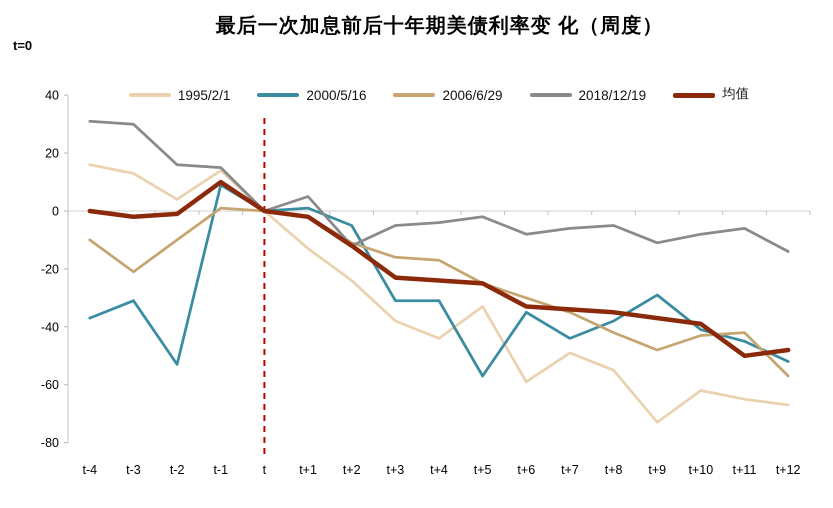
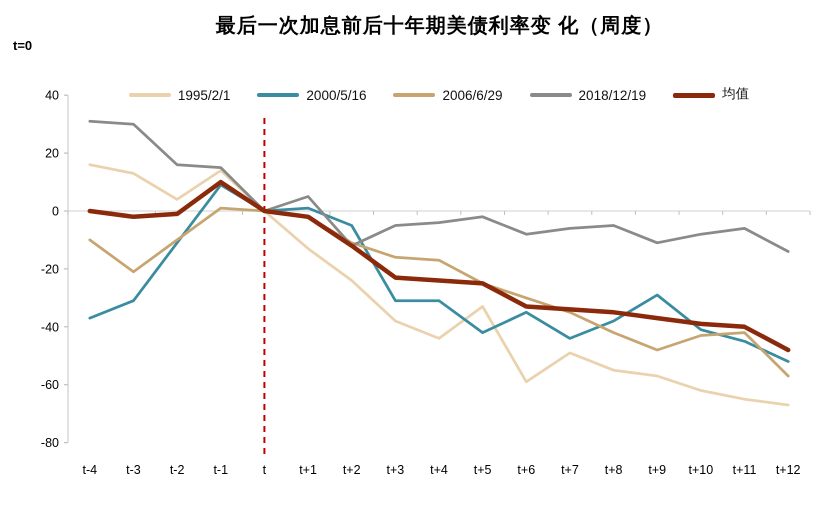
2000/5/16/t-2: -53 -> -11
2000/5/16/t+5: -57 -> -42
1995/2/1/t+9: -73 -> -57
均值/t+11: -50 -> -40
